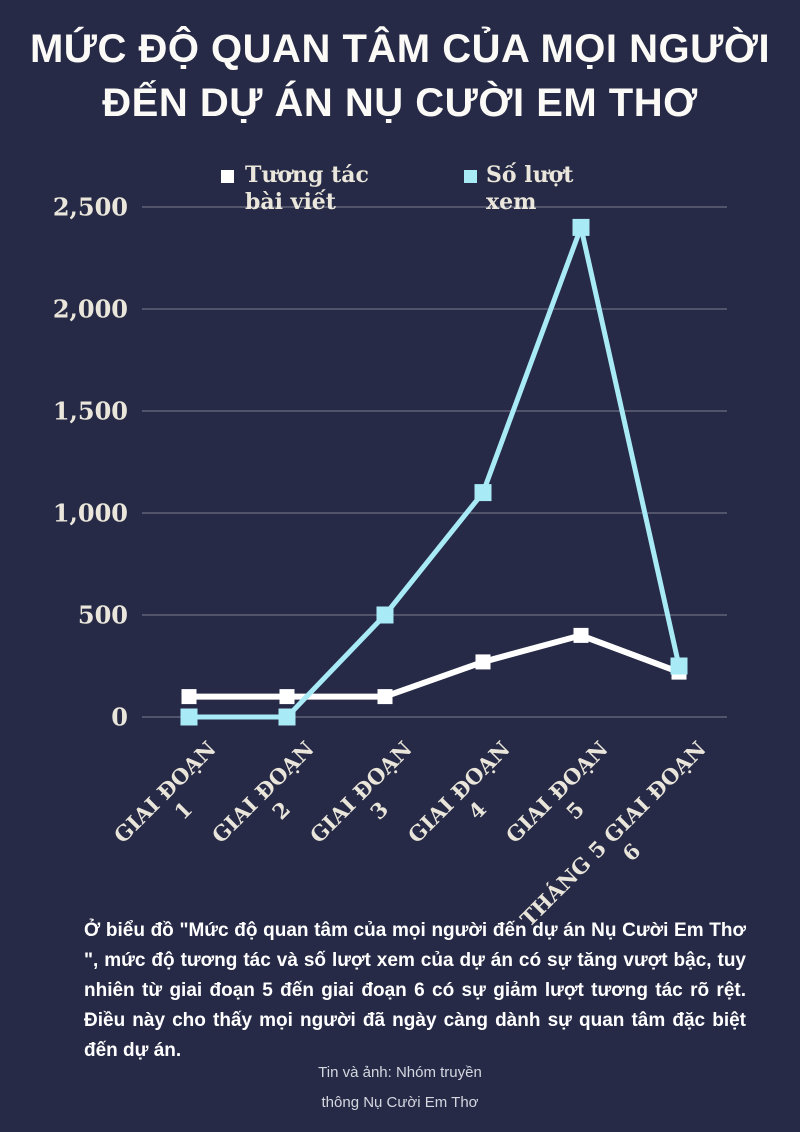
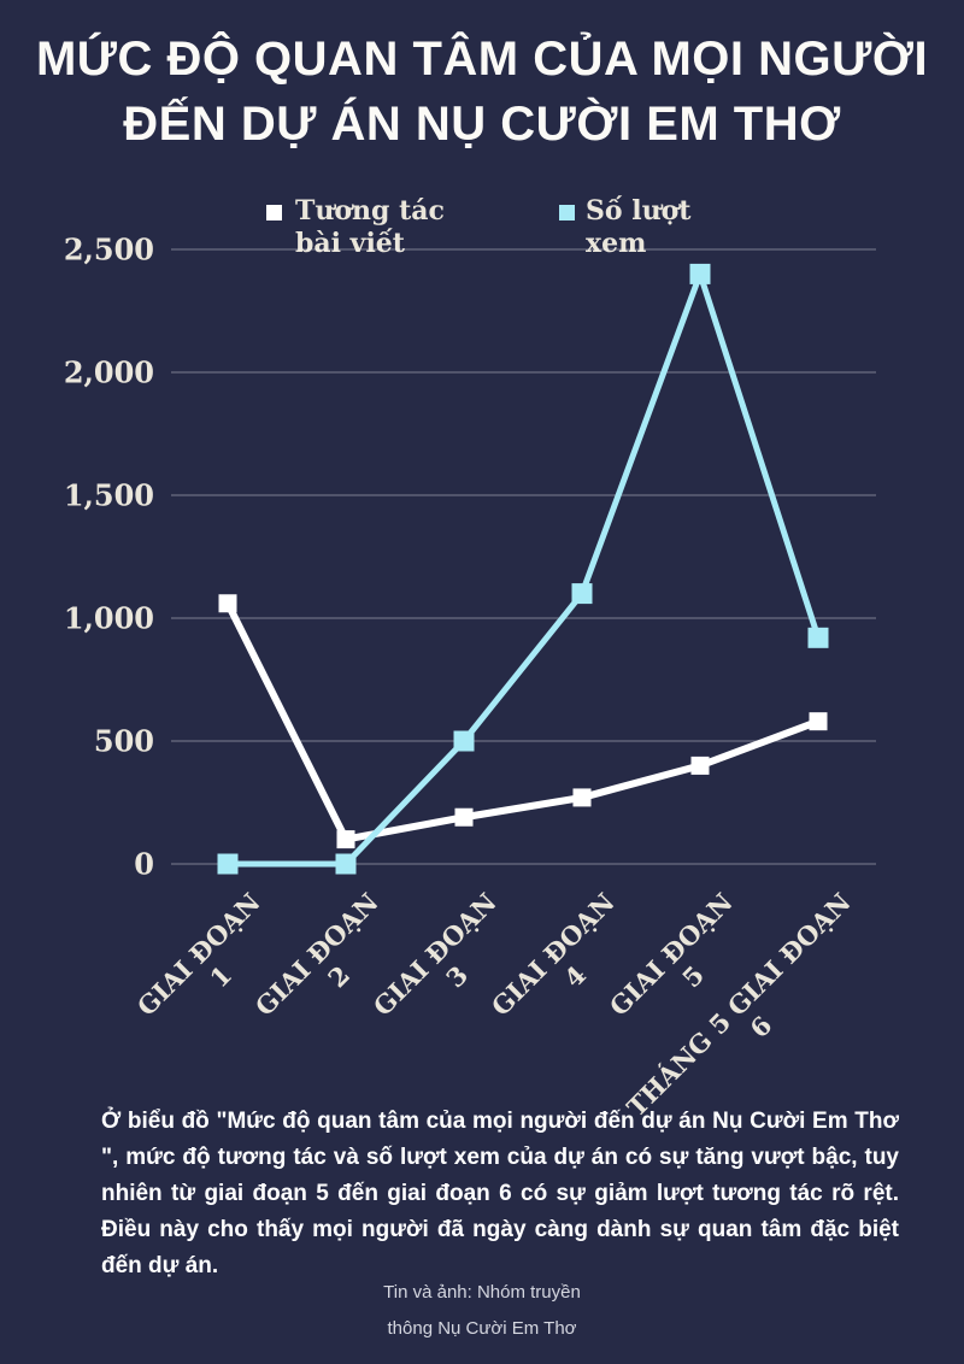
Tương tác bài viết/GIAI ĐOẠN 1: 100 -> 1060
Tương tác bài viết/GIAI ĐOẠN 3: 100 -> 190
Tương tác bài viết/THÁNG 5 GIAI ĐOẠN 6: 220 -> 580
Số lượt xem/THÁNG 5 GIAI ĐOẠN 6: 250 -> 920
